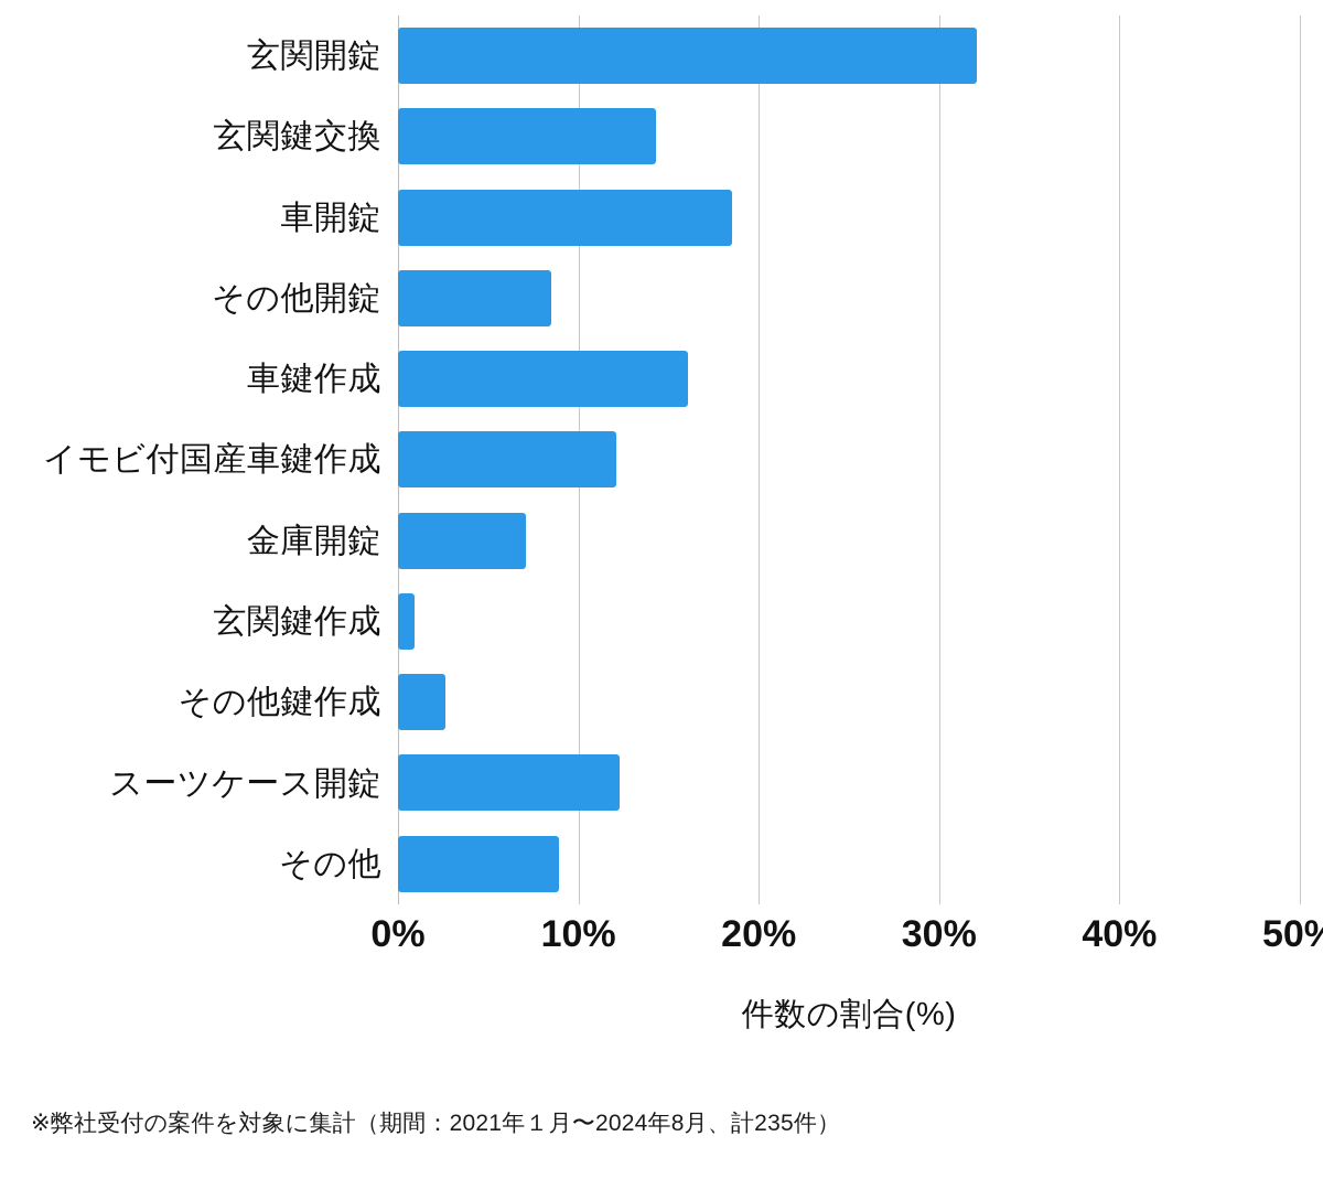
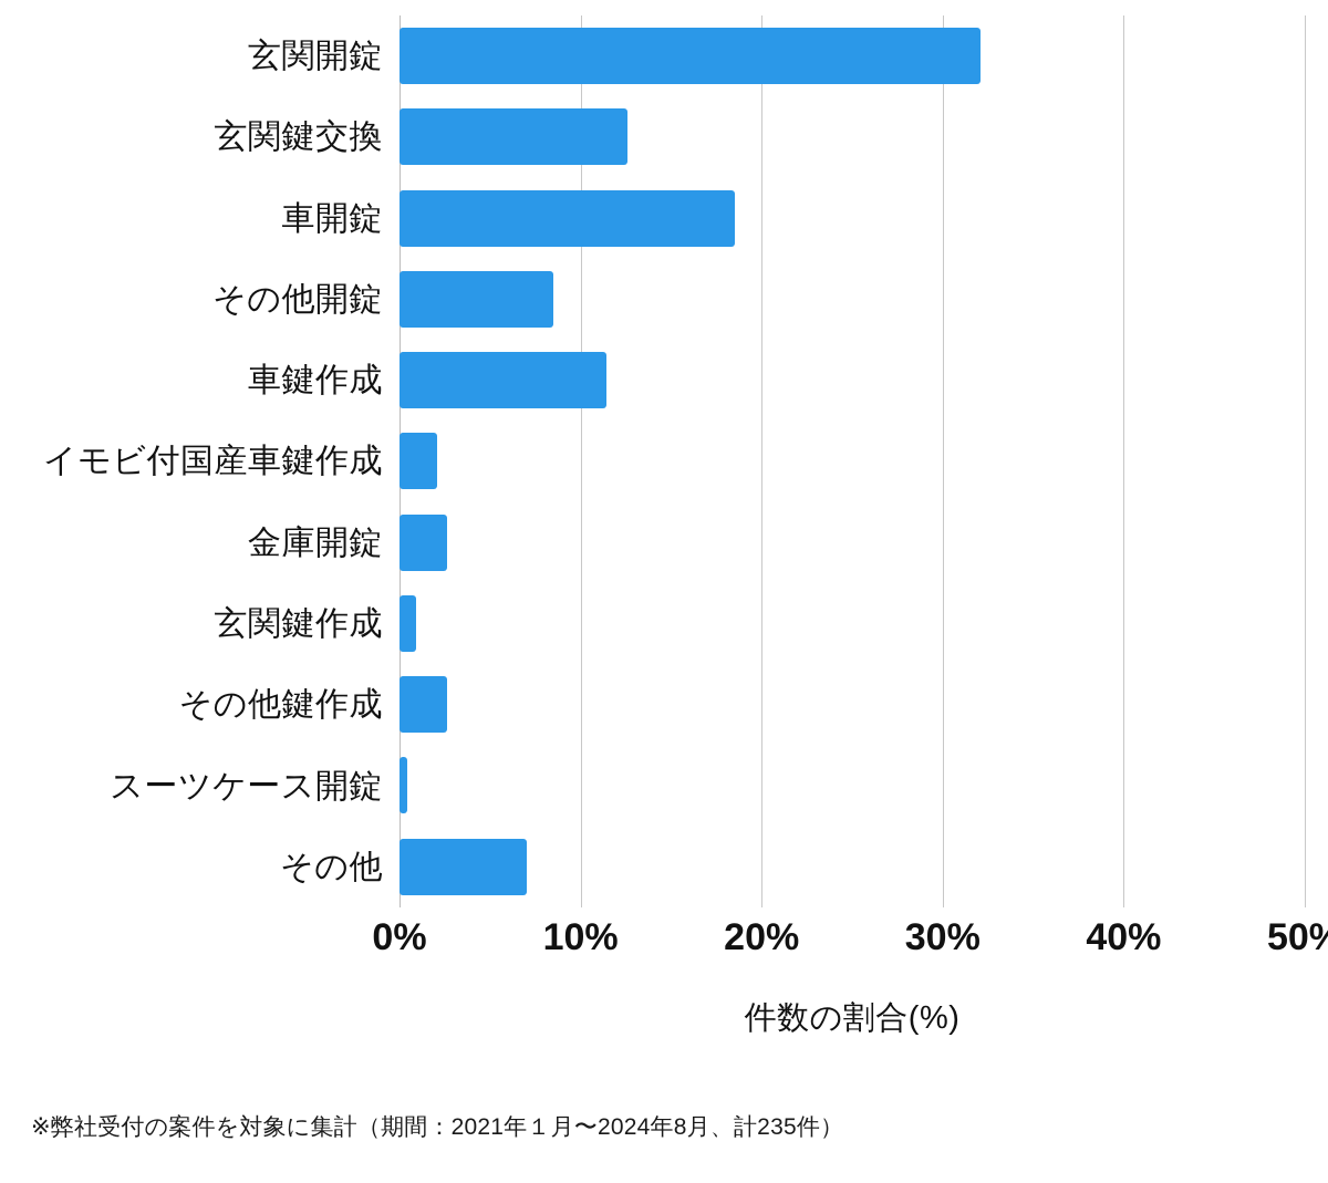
玄関鍵交換: 14.3% -> 12.6%
車鍵作成: 16.1% -> 11.4%
イモビ付国産車鍵作成: 12.1% -> 2.1%
金庫開錠: 7.1% -> 2.6%
スーツケース開錠: 12.3% -> 0.4%
その他: 8.9% -> 7.0%
